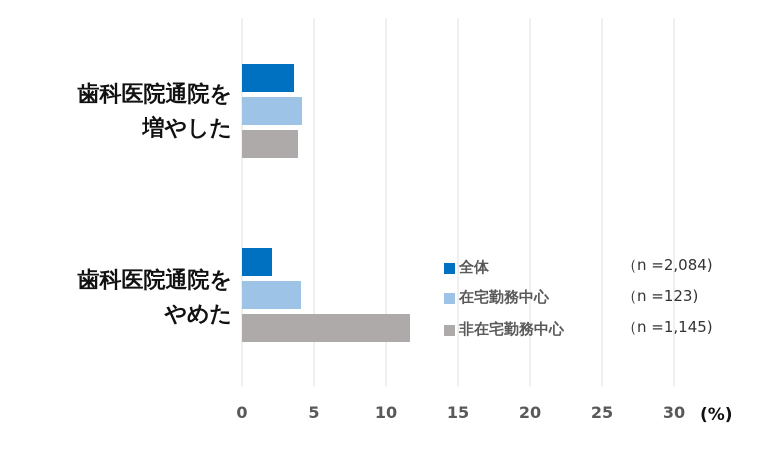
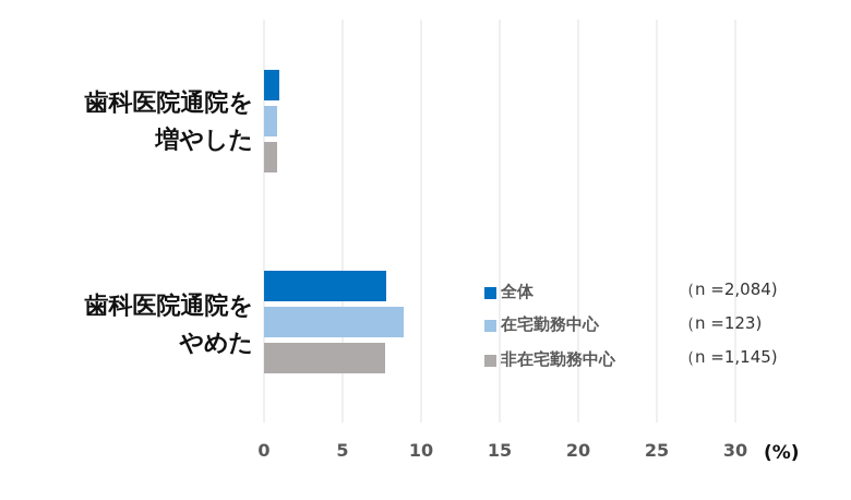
全体/歯科医院通院を 増やした: 3.6 -> 1.0
在宅勤務中心/歯科医院通院を 増やした: 4.2 -> 0.8
非在宅勤務中心/歯科医院通院を 増やした: 3.9 -> 0.8
全体/歯科医院通院を やめた: 2.1 -> 7.8
在宅勤務中心/歯科医院通院を やめた: 4.1 -> 8.9
非在宅勤務中心/歯科医院通院を やめた: 11.7 -> 7.7
